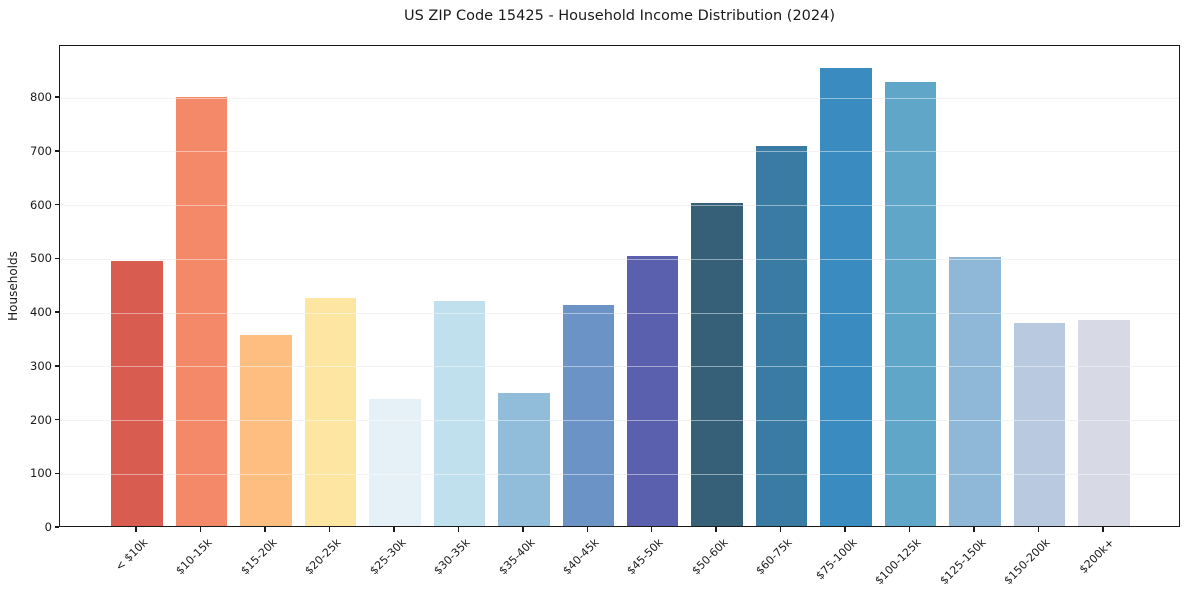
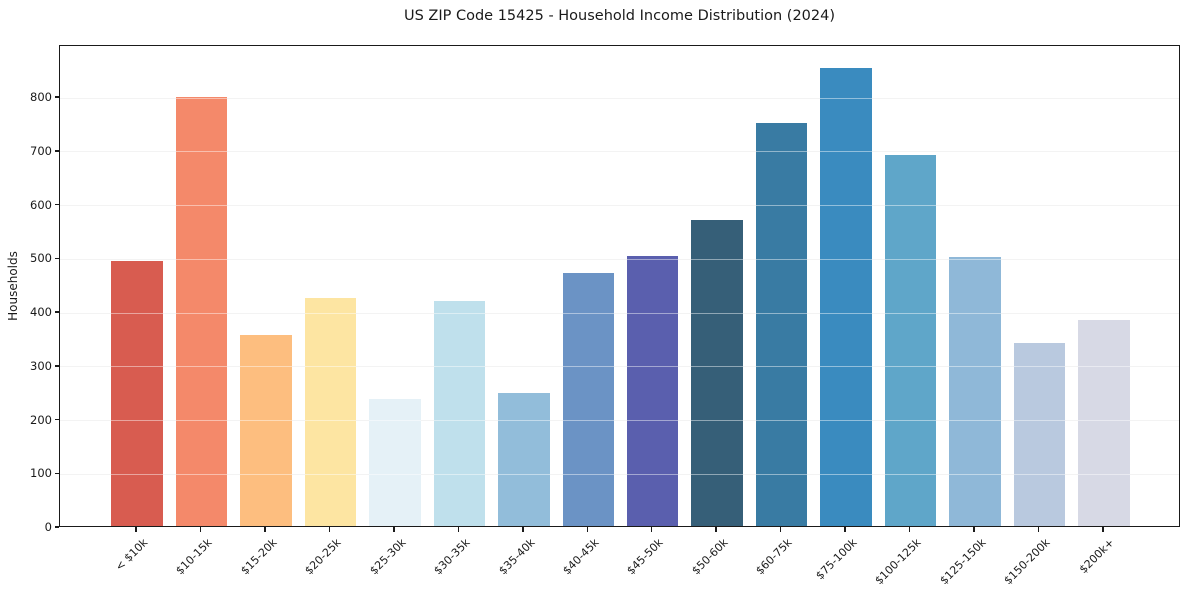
$40-45k: 410 -> 470
$50-60k: 600 -> 570
$60-75k: 710 -> 750
$100-125k: 830 -> 690
$150-200k: 380 -> 340
